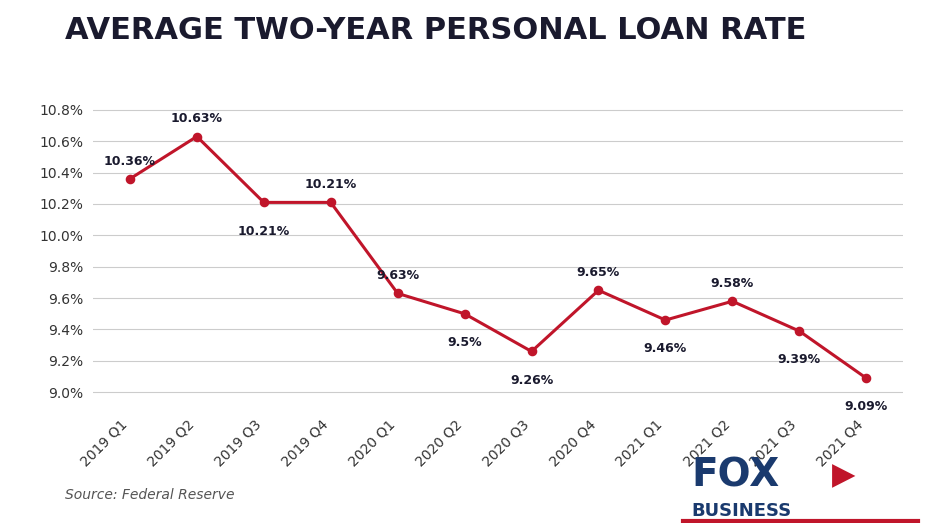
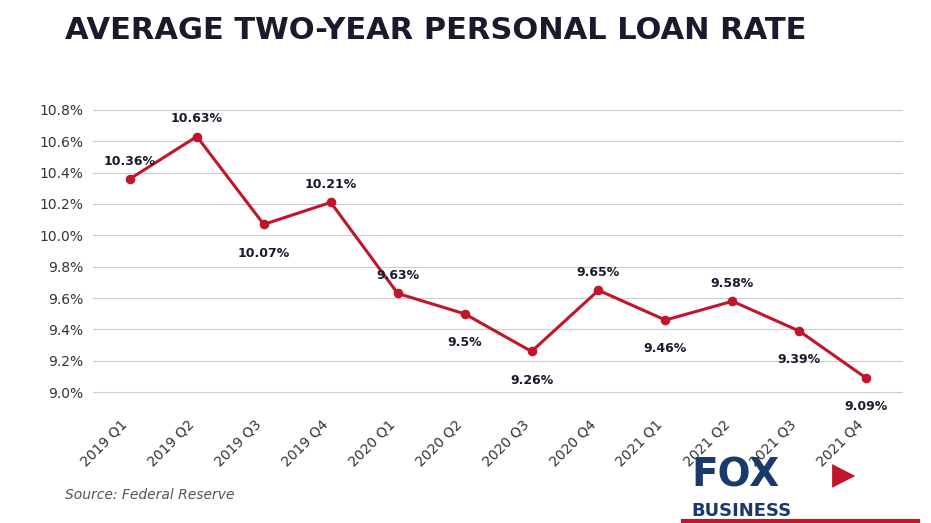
2019 Q3: 10.21% -> 10.07%
